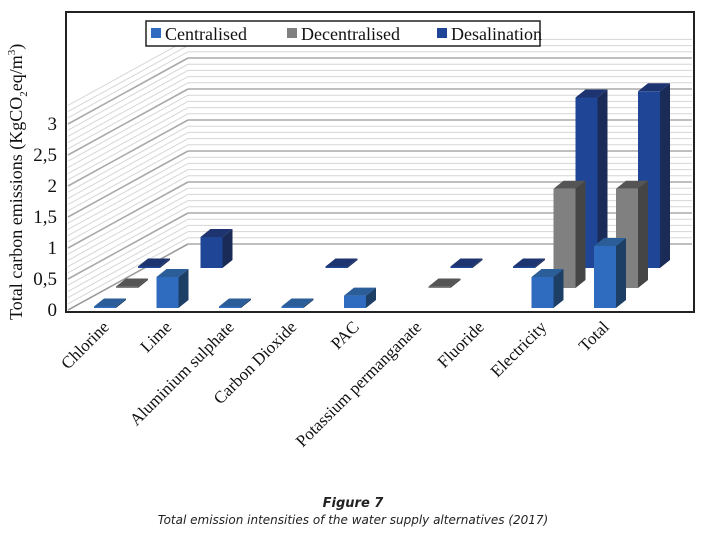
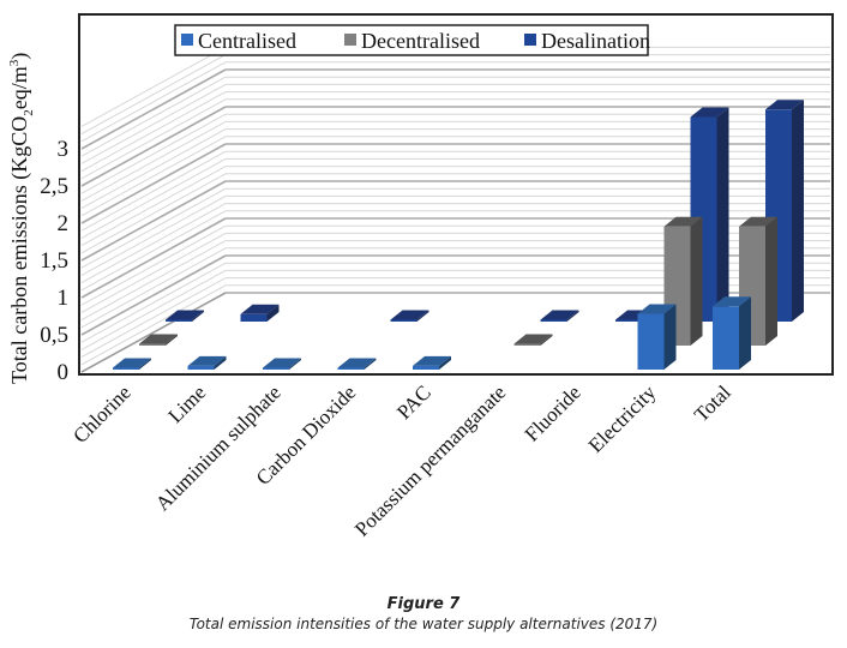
Centralised/Lime: 0.5 -> 0.1
Desalination/Lime: 0.5 -> 0.1
Centralised/PAC: 0.2 -> 0.1
Centralised/Electricity: 0.5 -> 0.8
Centralised/Total: 1.0 -> 0.8
